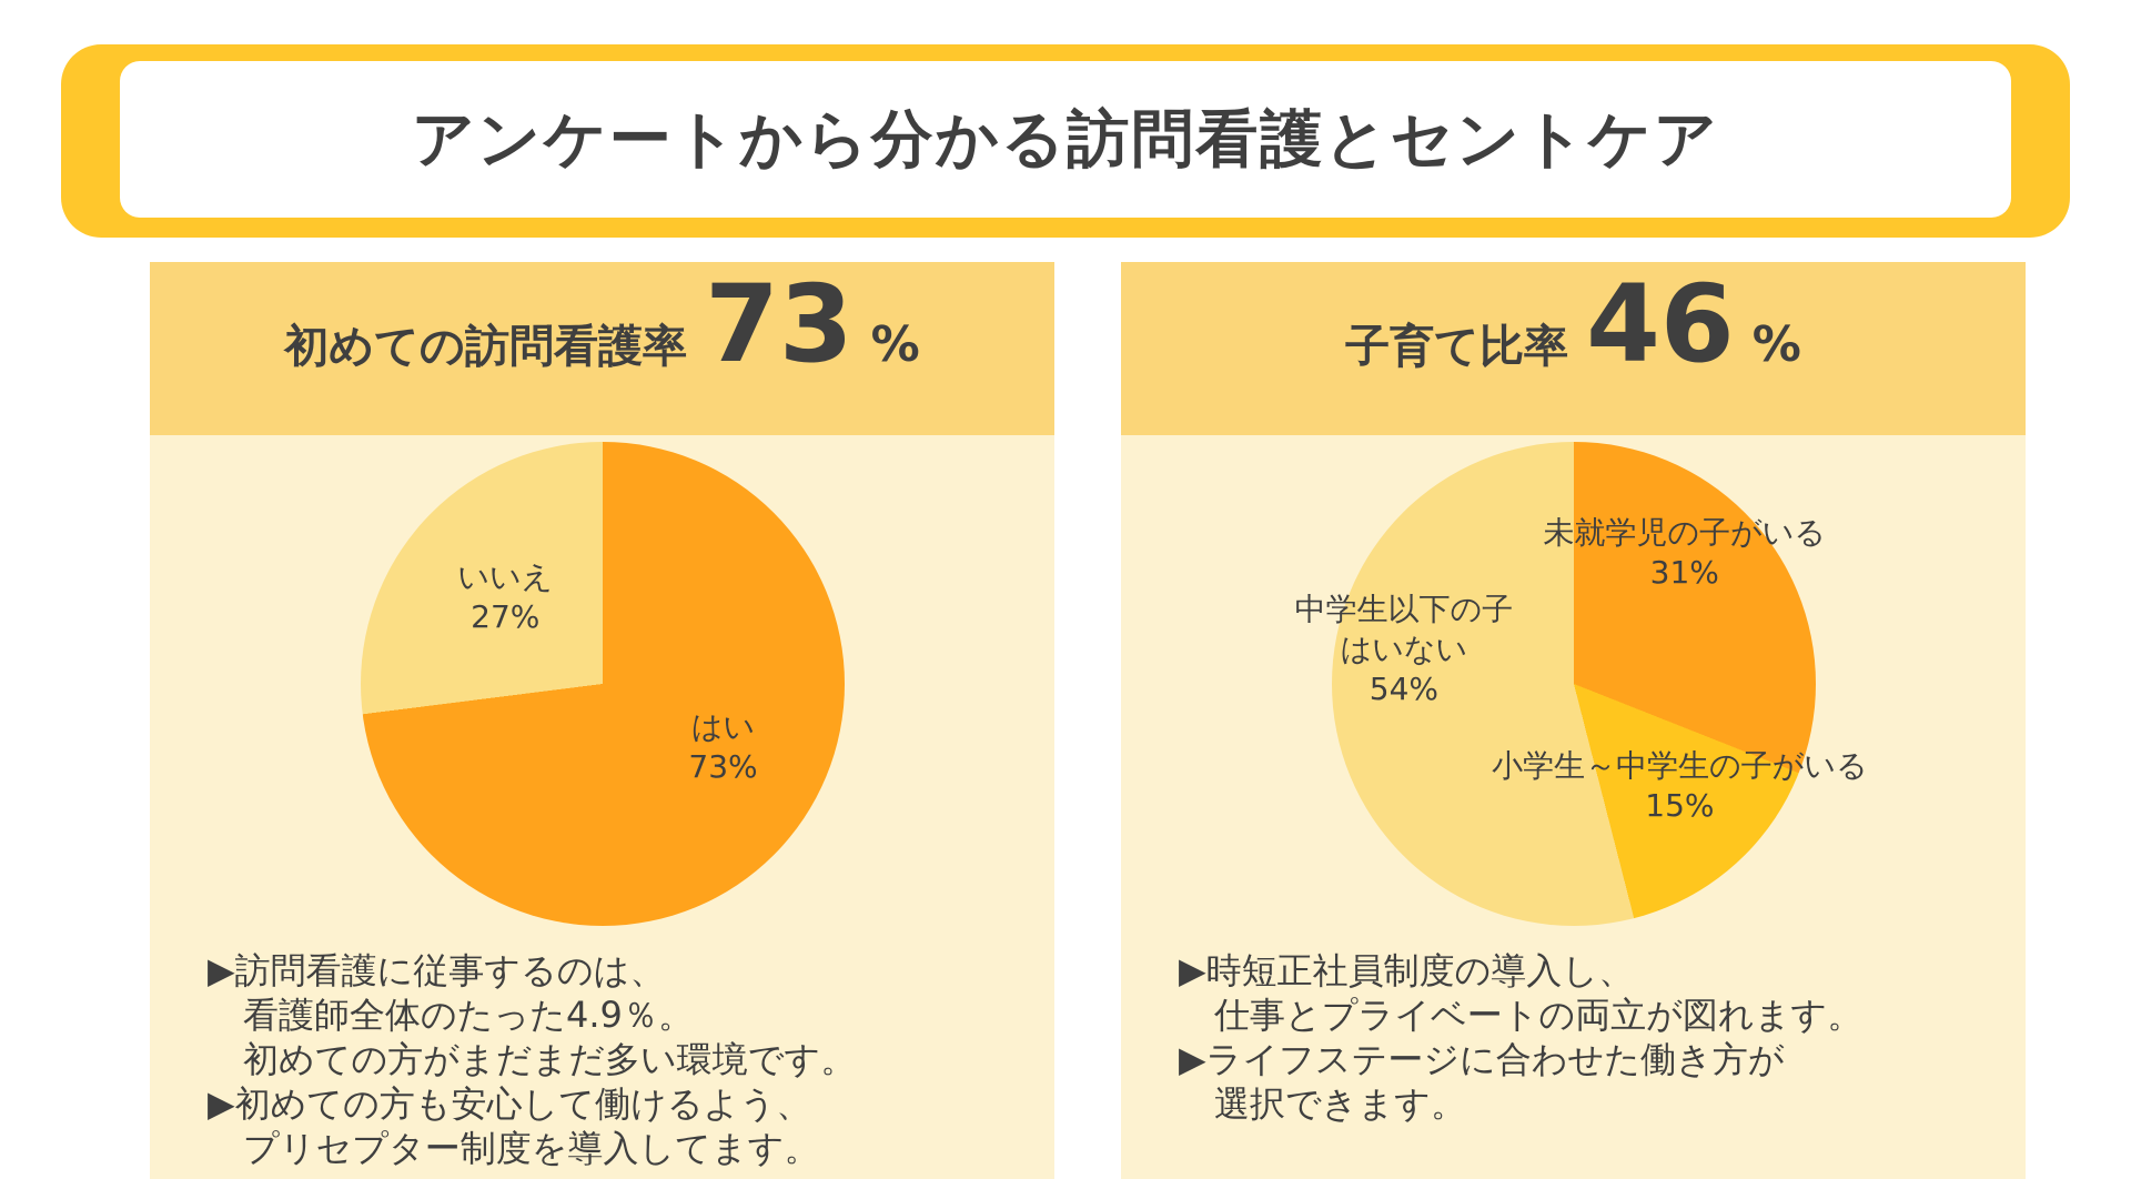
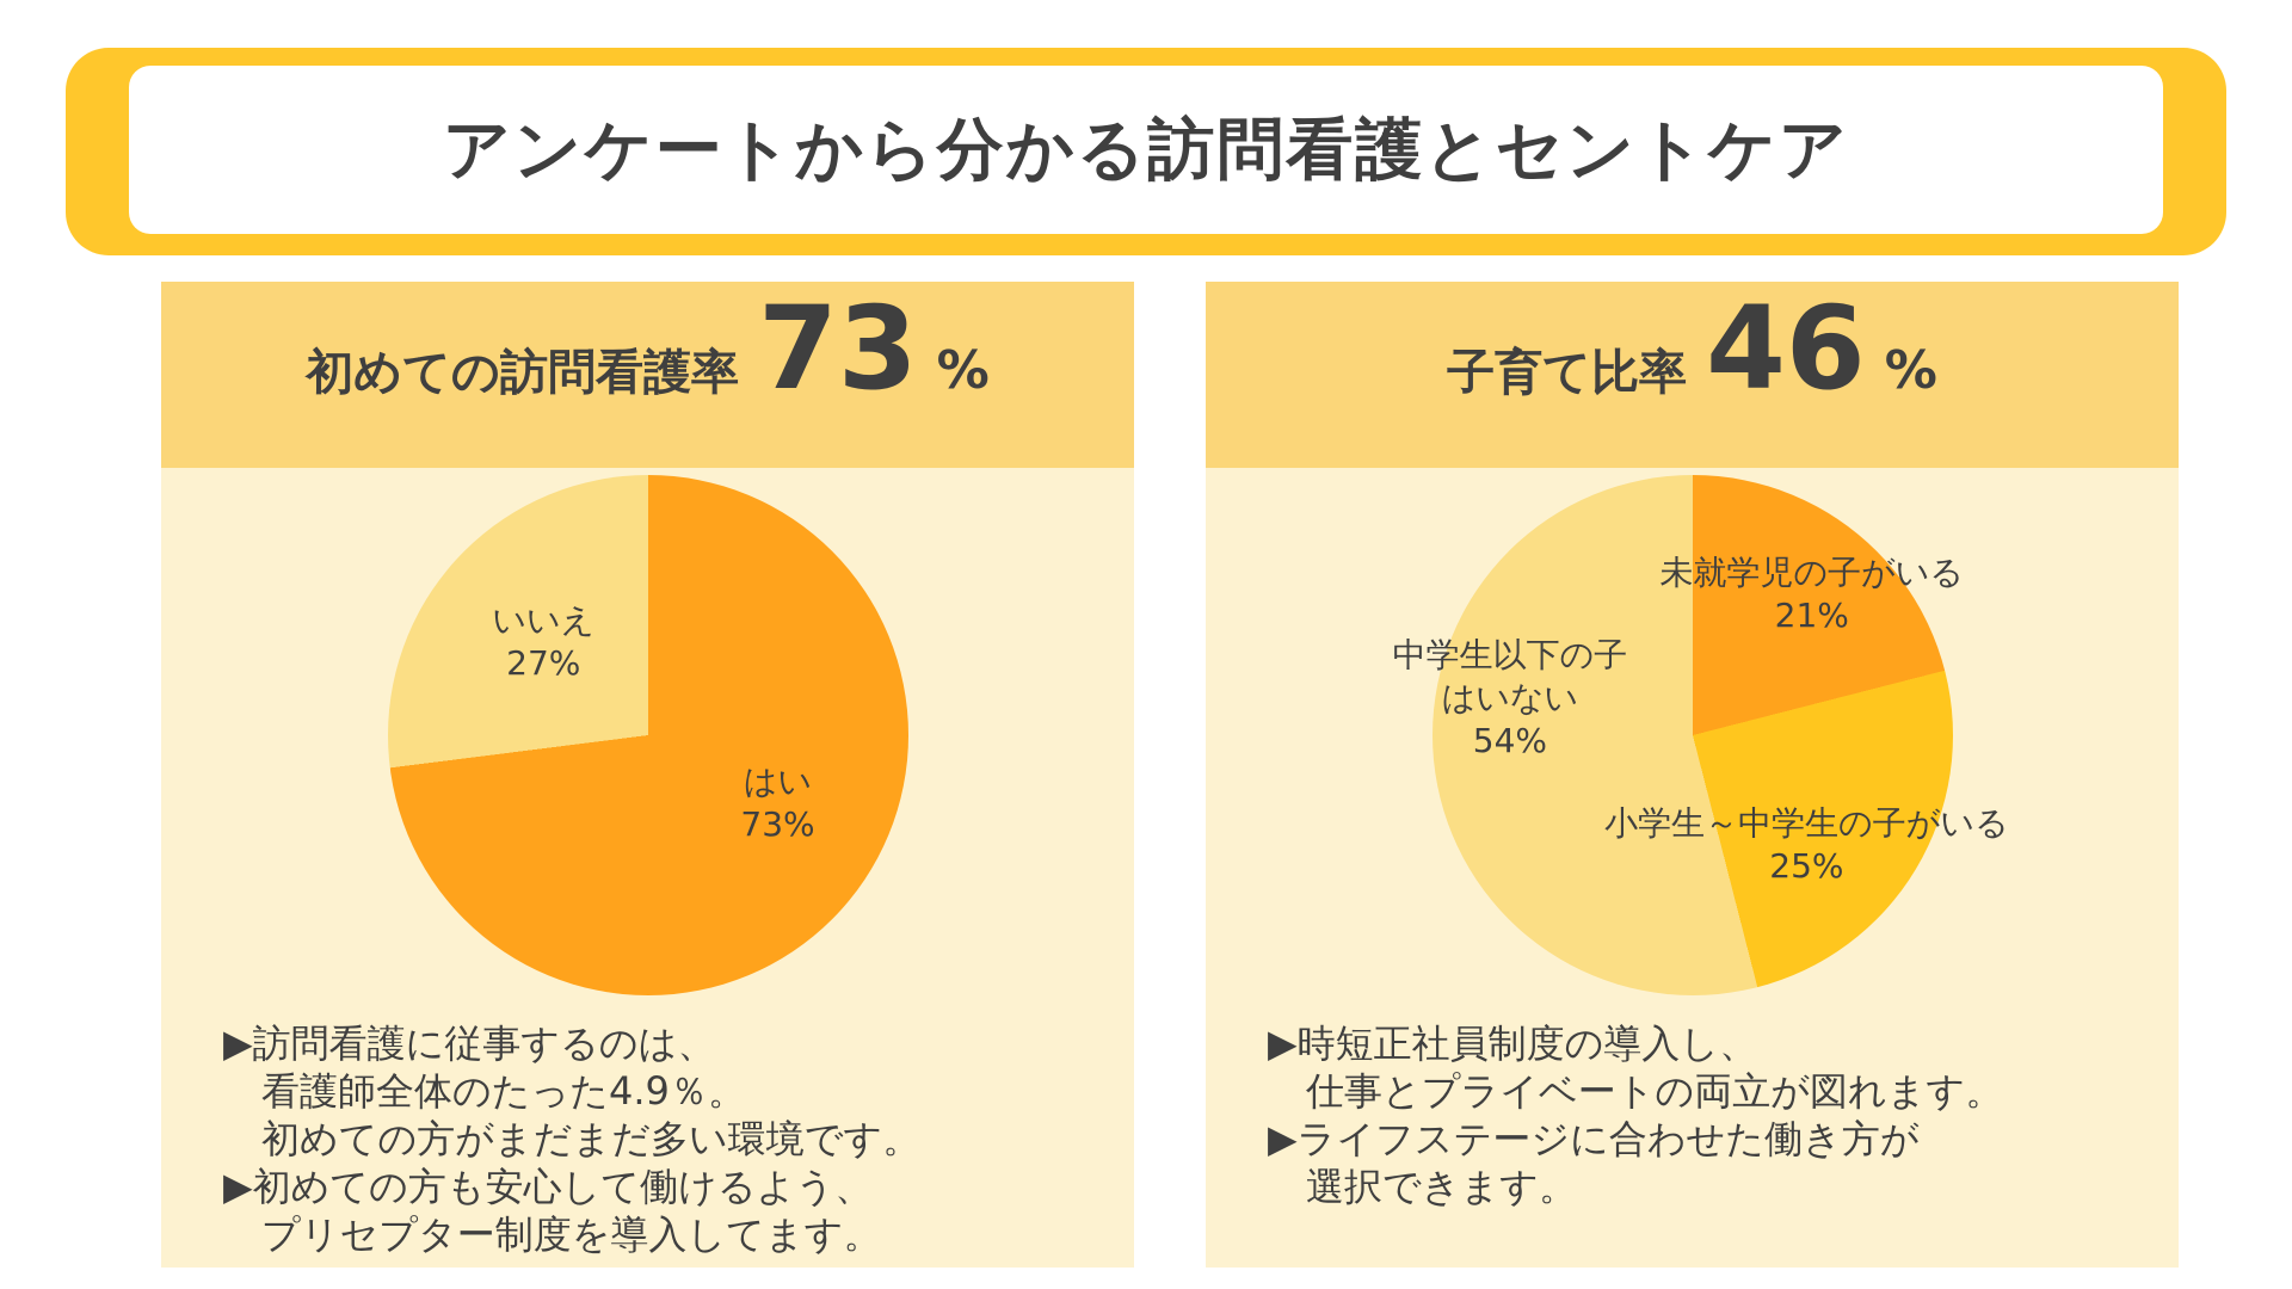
子育て比率 46%/未就学児の子がいる: 31% -> 21%
子育て比率 46%/小学生～中学生の子がいる: 15% -> 25%
